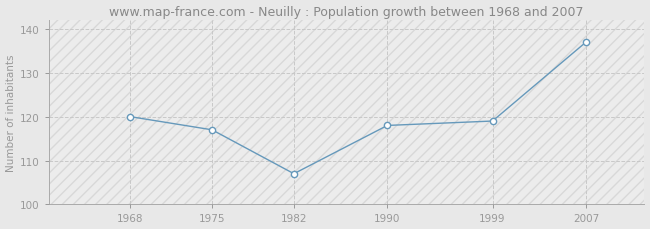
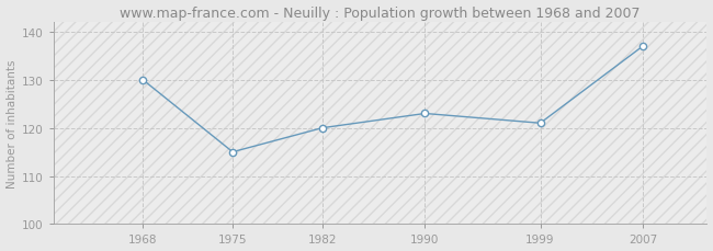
1968: 120 -> 130
1975: 117 -> 115
1982: 107 -> 120
1990: 118 -> 123
1999: 119 -> 121
